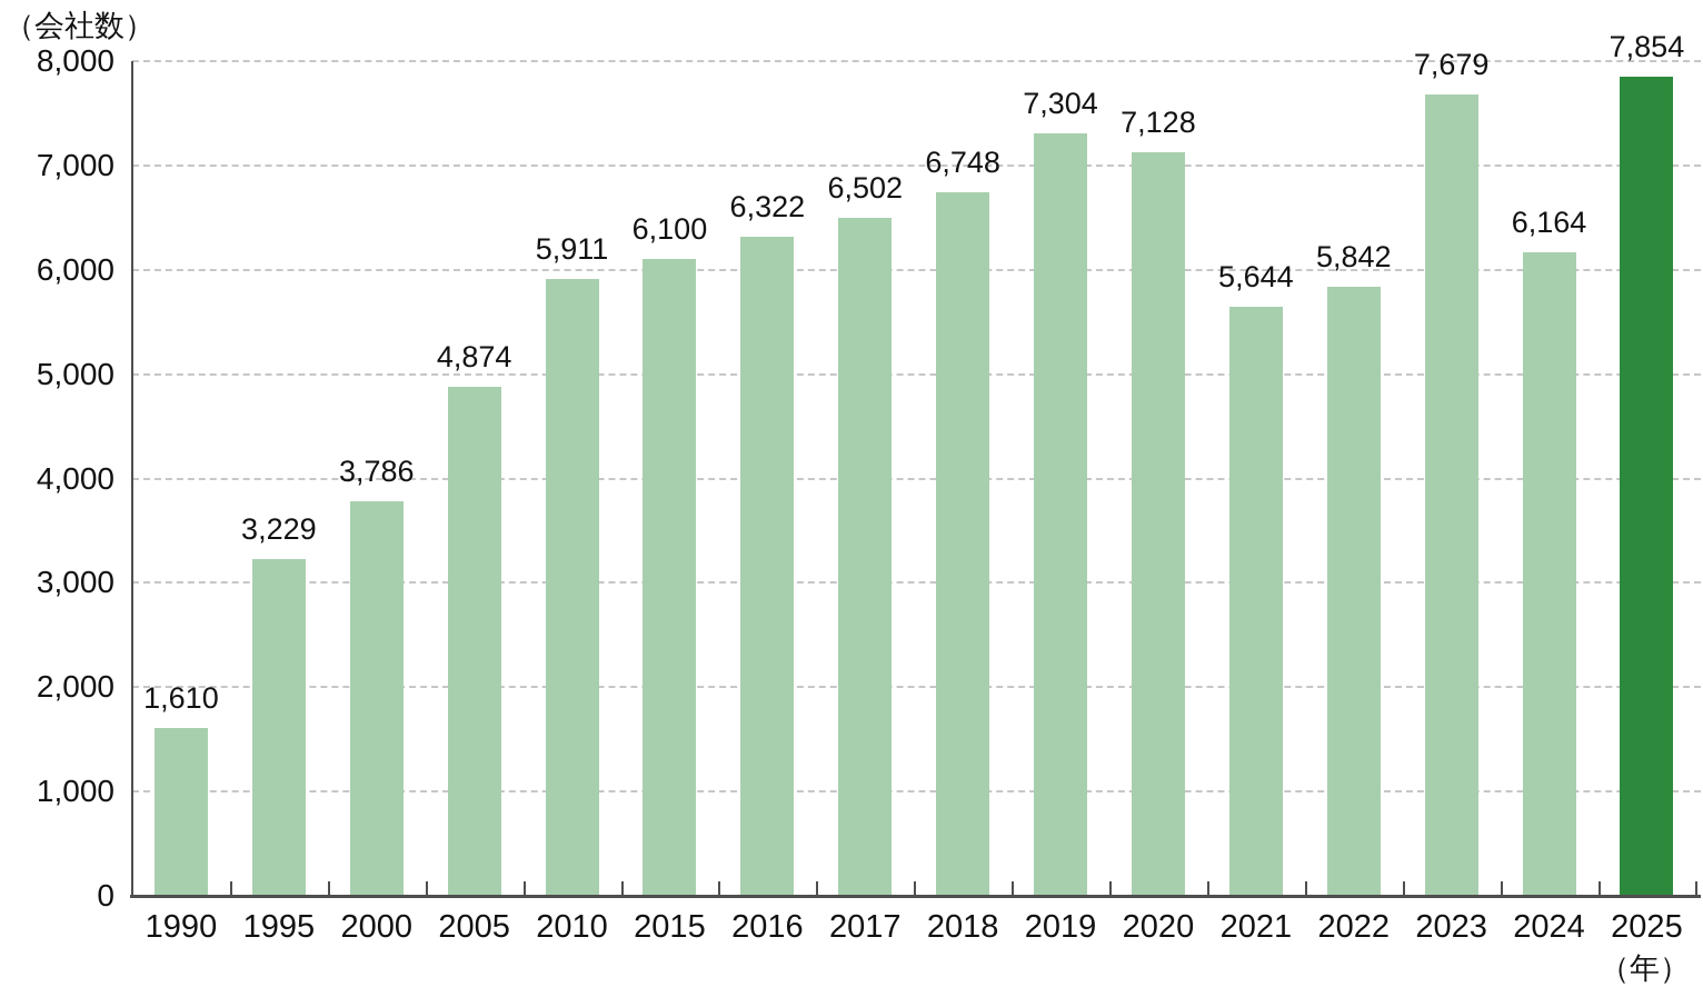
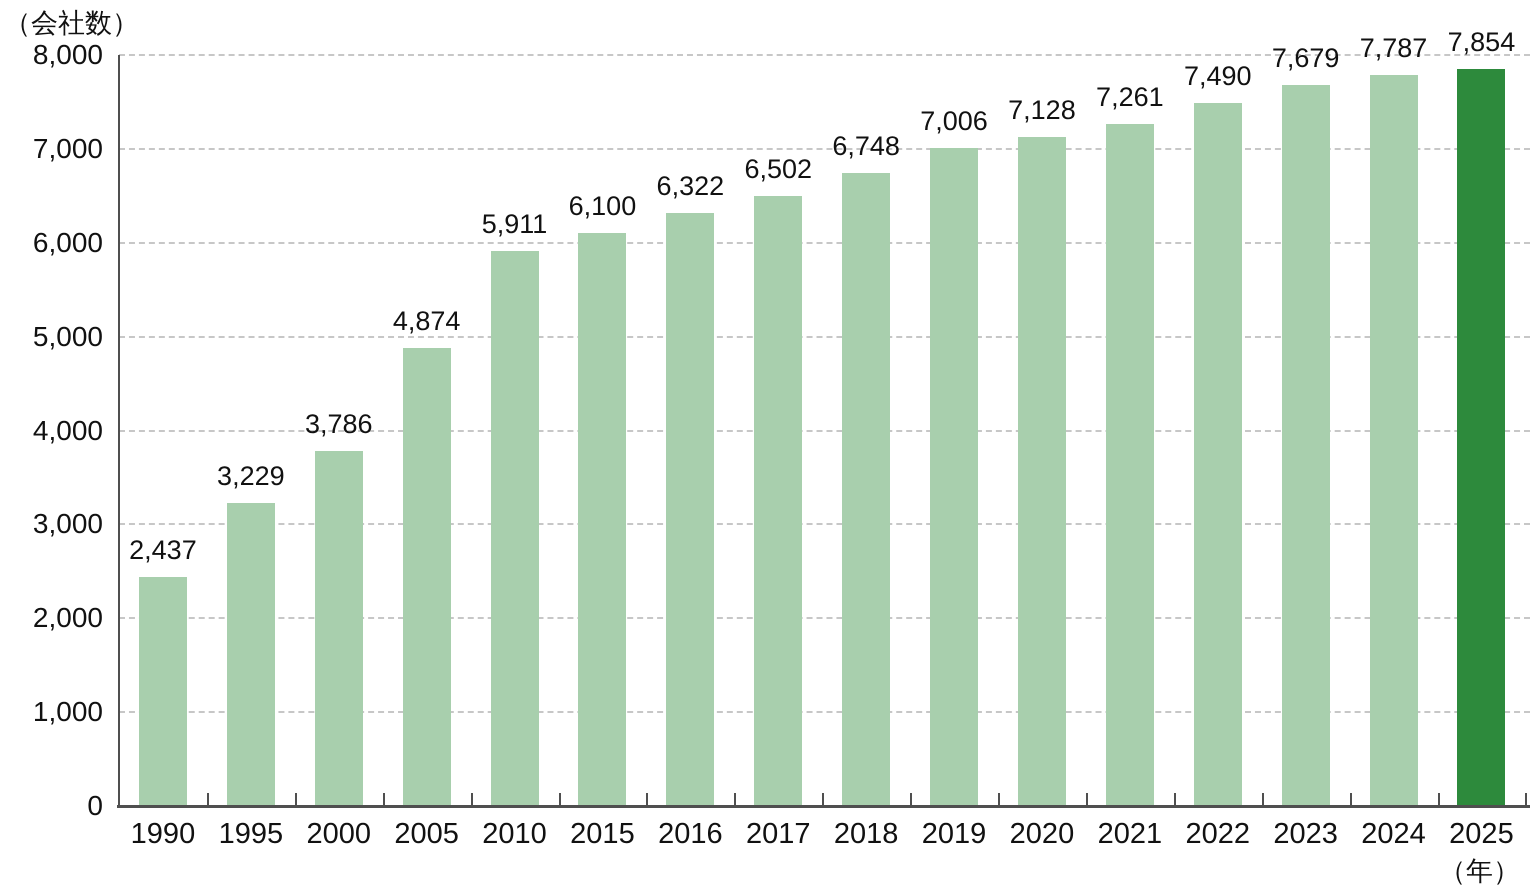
1990: 1,610 -> 2,437
2019: 7,304 -> 7,006
2021: 5,644 -> 7,261
2022: 5,842 -> 7,490
2024: 6,164 -> 7,787
